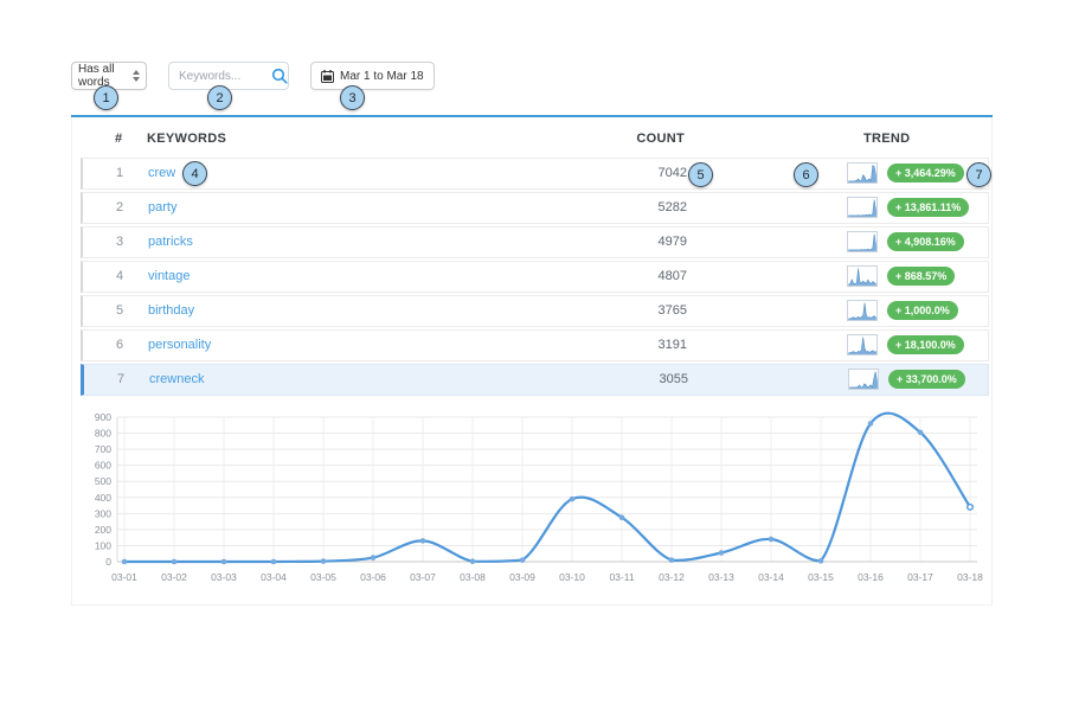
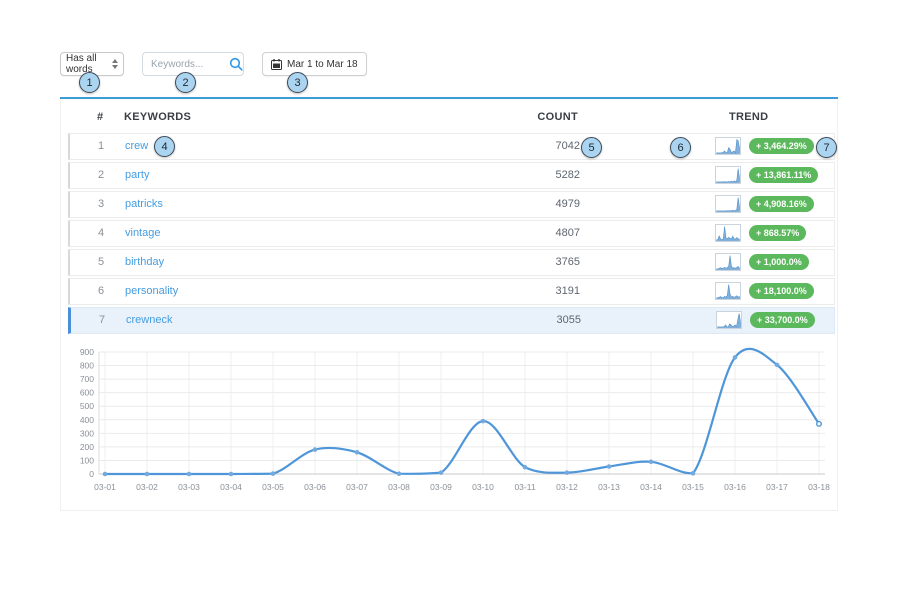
03-06: 20 -> 180
03-07: 130 -> 160
03-11: 280 -> 50
03-14: 140 -> 90
03-18: 340 -> 370
